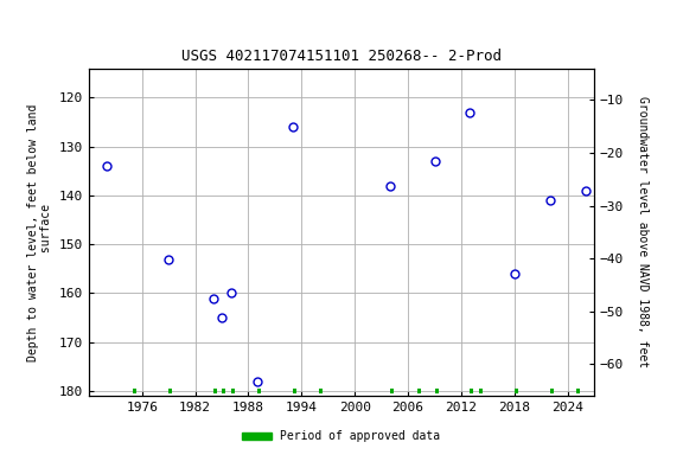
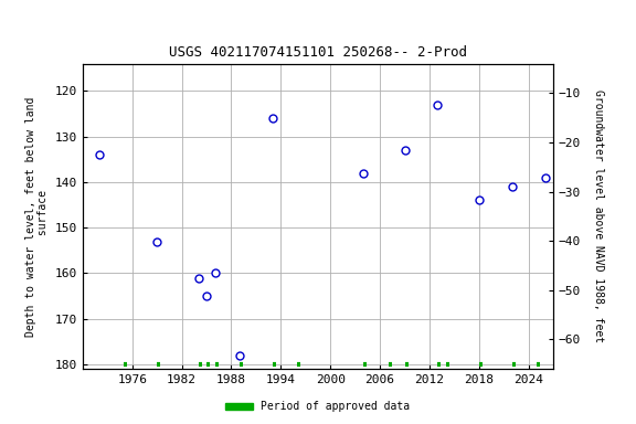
2018: 156 -> 144
